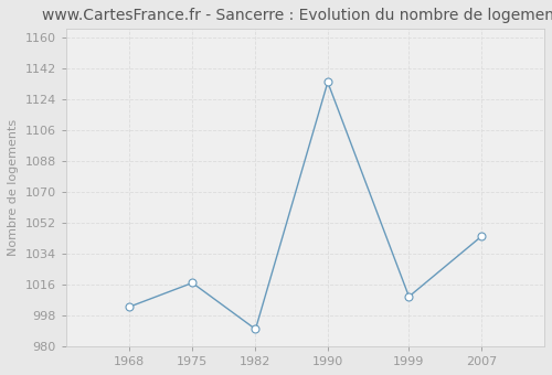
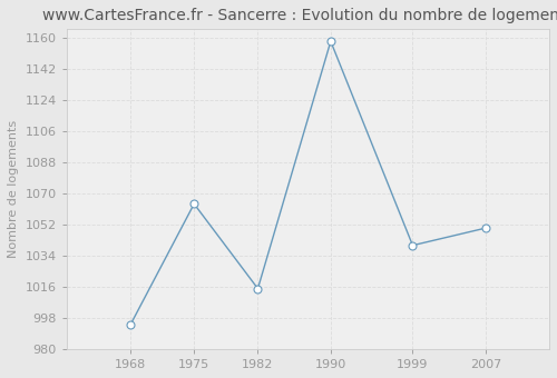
1968: 1003 -> 994
1975: 1017 -> 1064
1982: 990 -> 1015
1990: 1134 -> 1158
1999: 1009 -> 1040
2007: 1044 -> 1050
